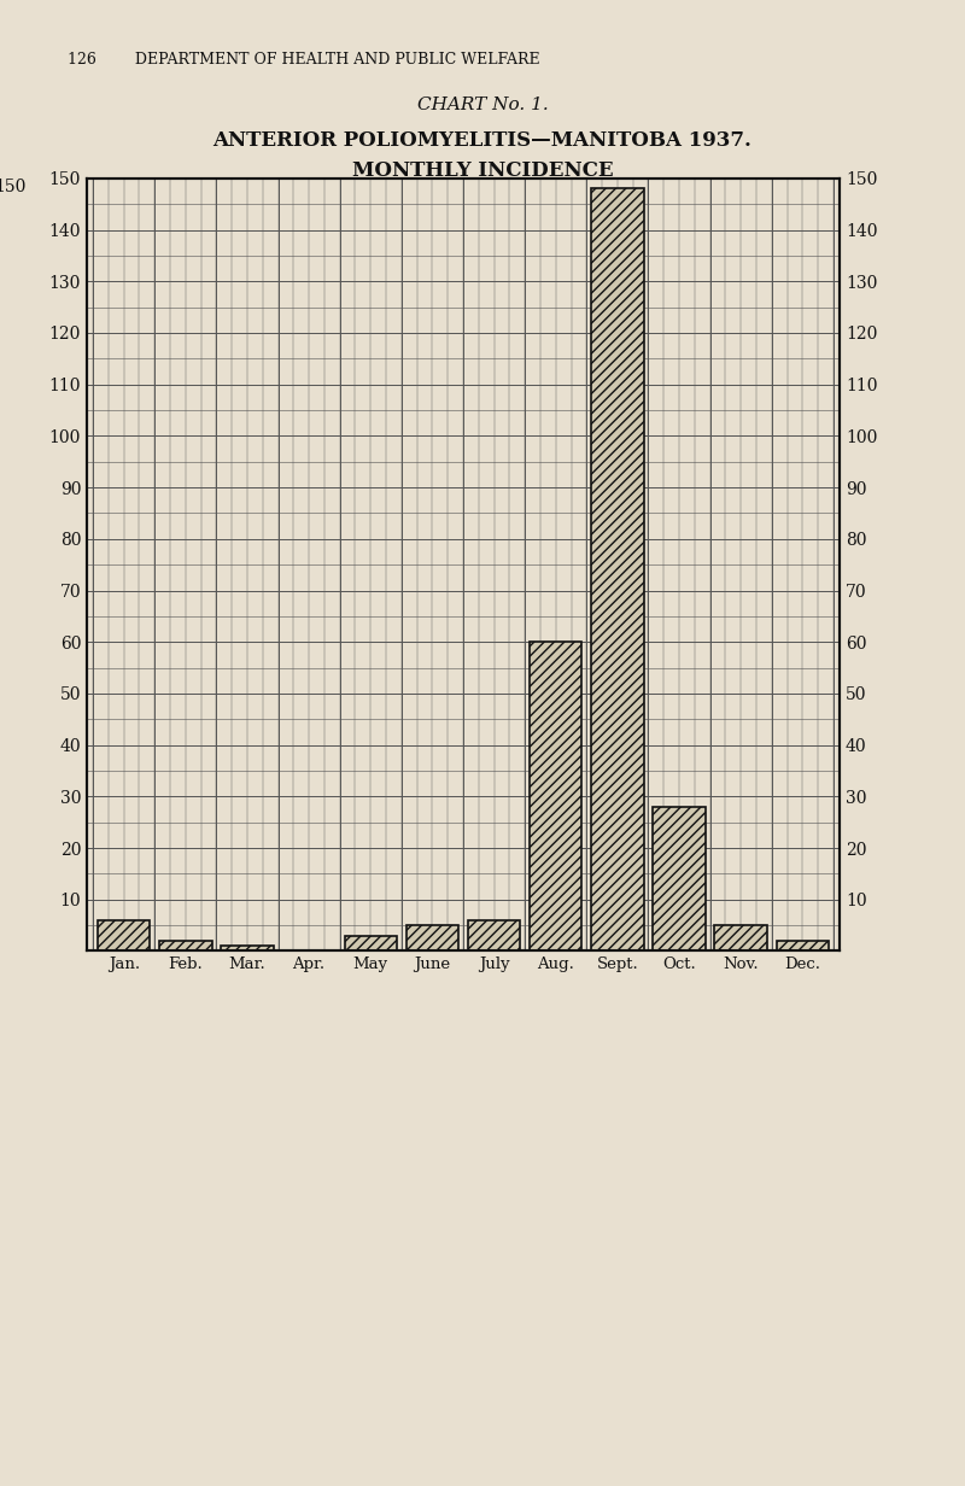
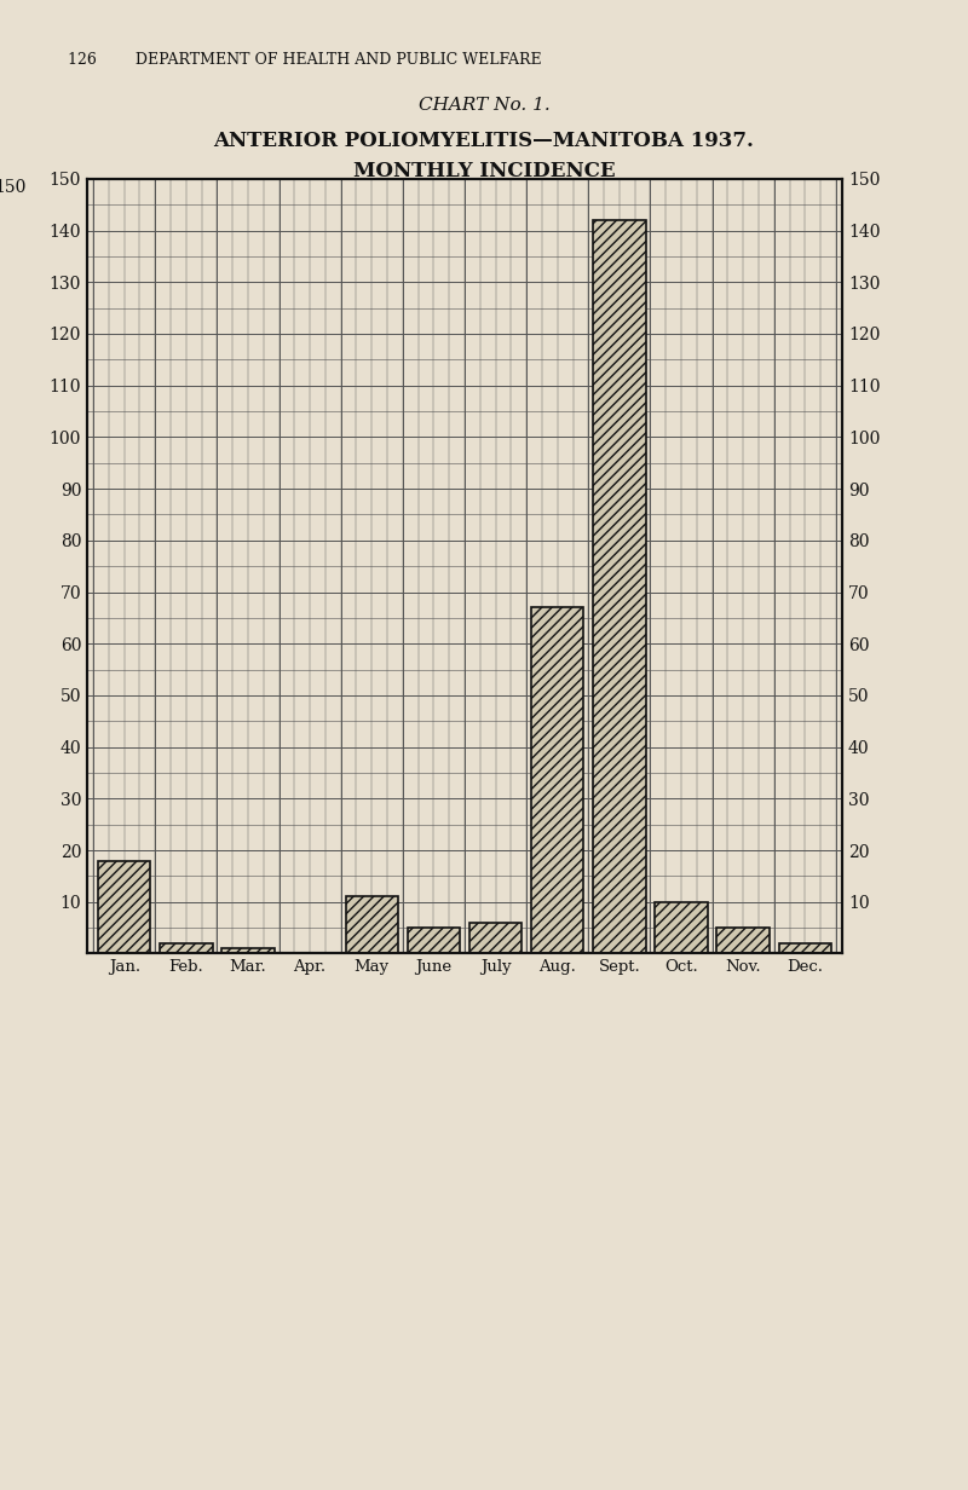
Jan.: 6 -> 18
May: 3 -> 11
Aug.: 60 -> 67
Sept.: 148 -> 142
Oct.: 28 -> 10
